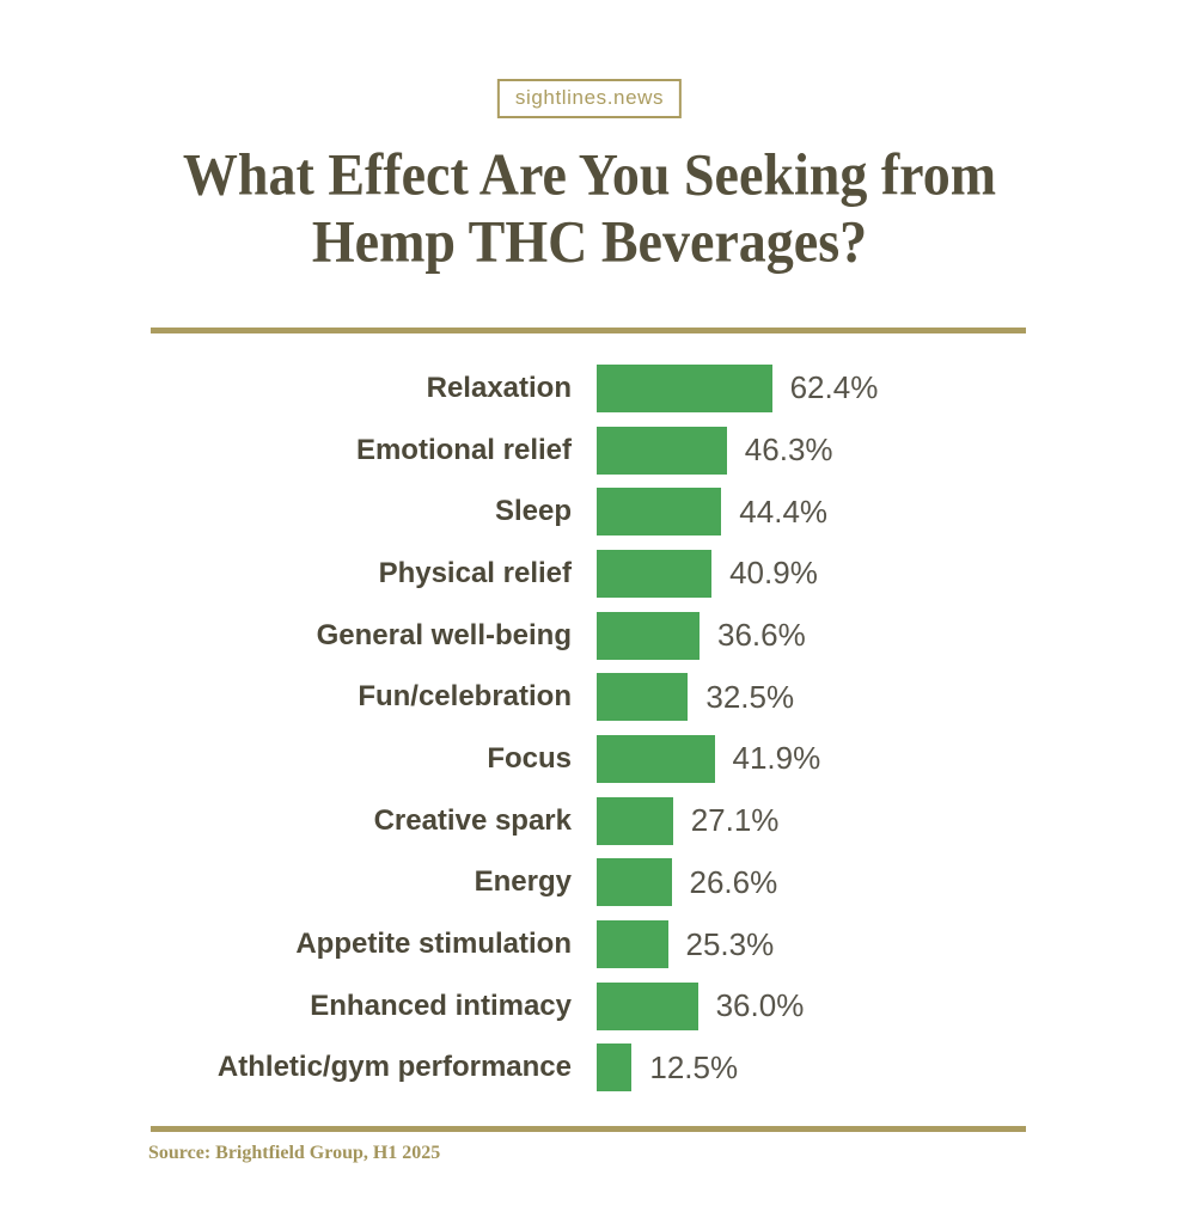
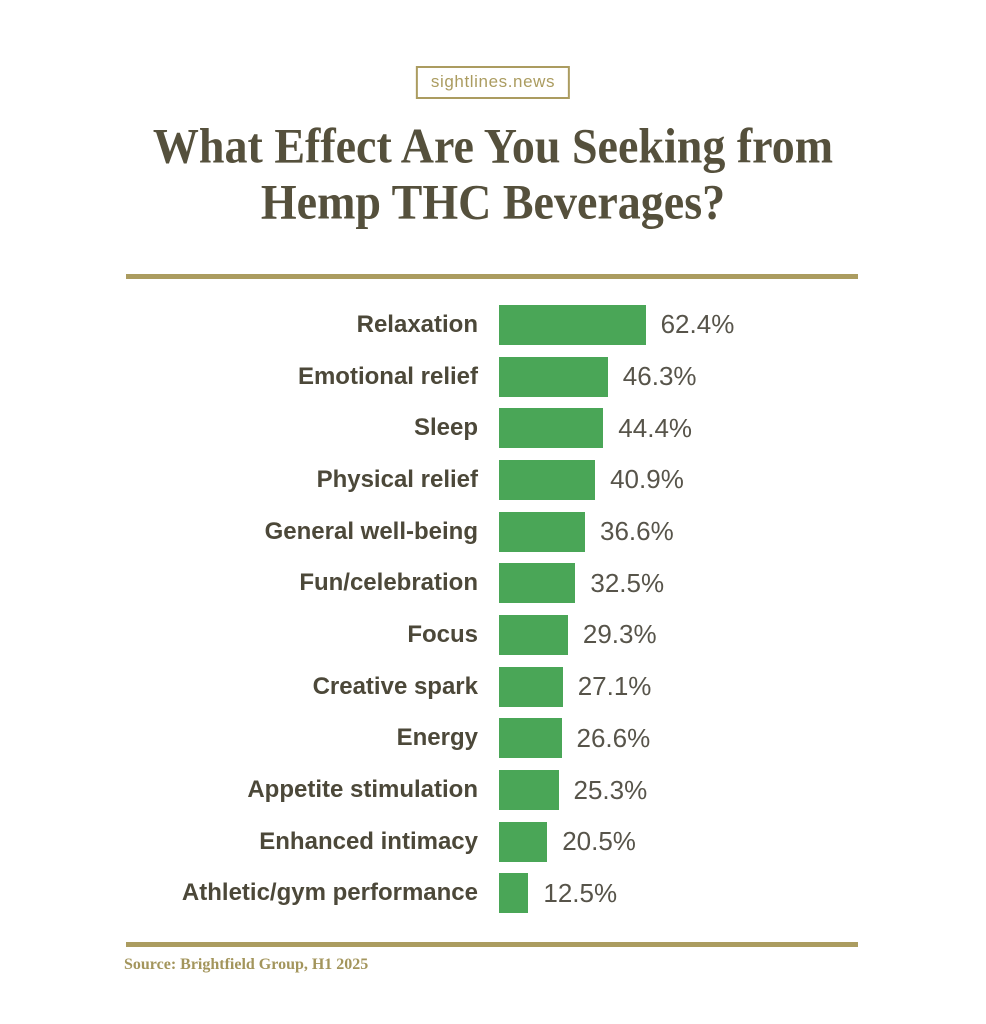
Focus: 41.9% -> 29.3%
Enhanced intimacy: 36.0% -> 20.5%
